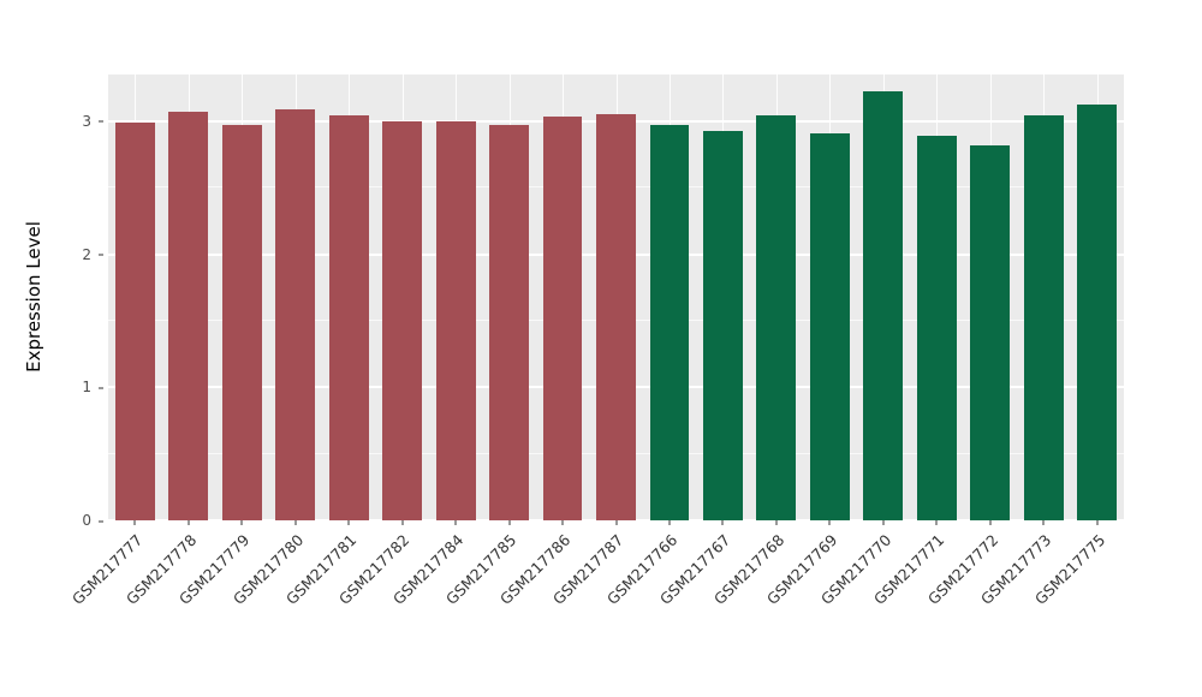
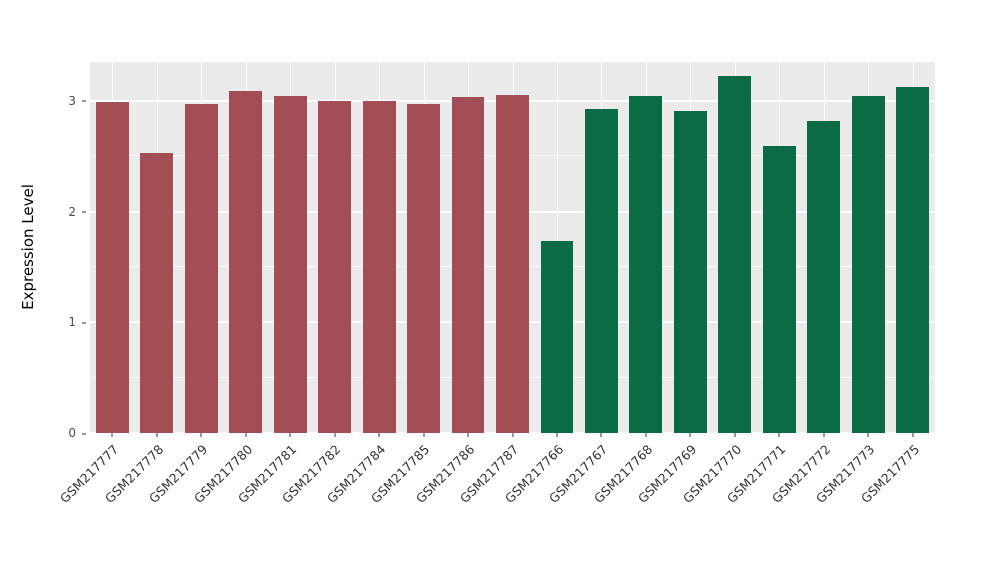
GSM217778: 3.07 -> 2.53
GSM217766: 2.97 -> 1.73
GSM217771: 2.89 -> 2.59
